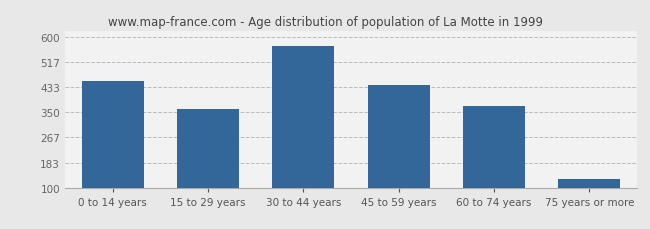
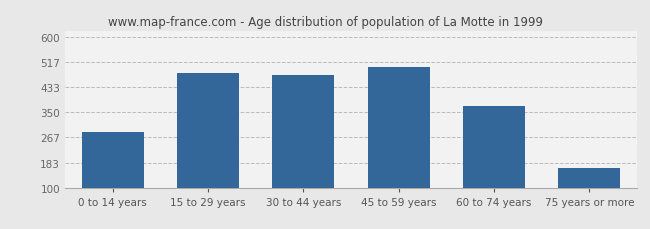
0 to 14 years: 455 -> 285
15 to 29 years: 360 -> 480
30 to 44 years: 570 -> 475
45 to 59 years: 440 -> 500
75 years or more: 130 -> 165
